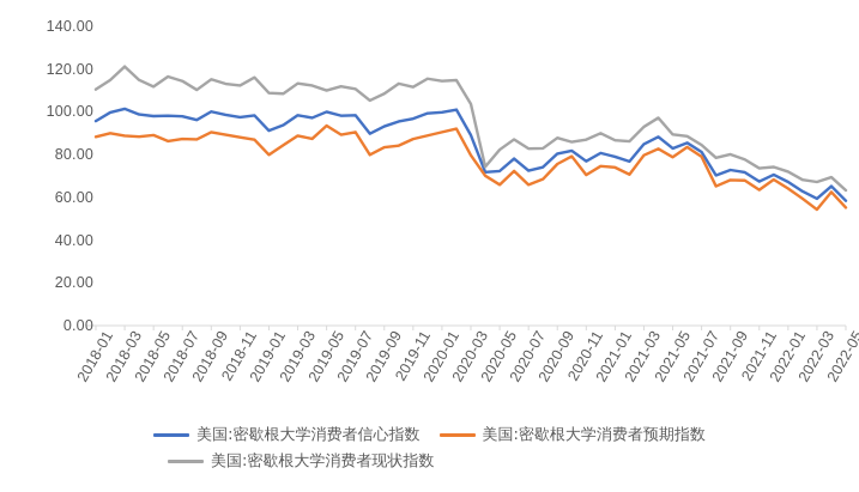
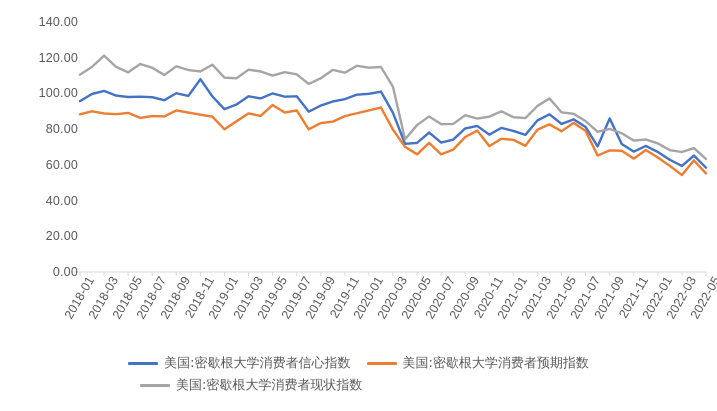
美国:密歇根大学消费者信心指数/2018-11: 98 -> 108
美国:密歇根大学消费者信心指数/2021-09: 73 -> 86
